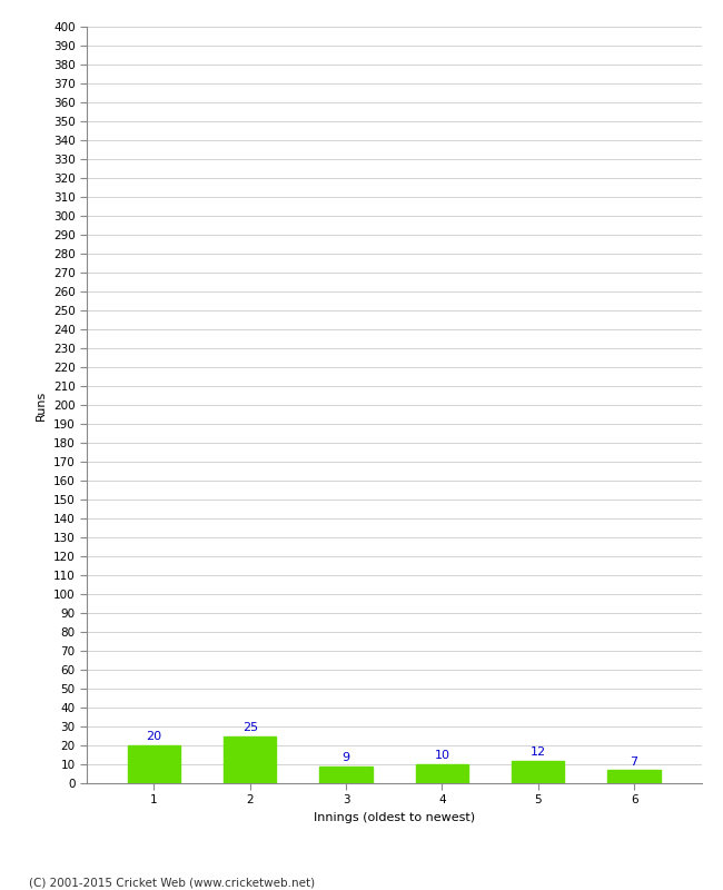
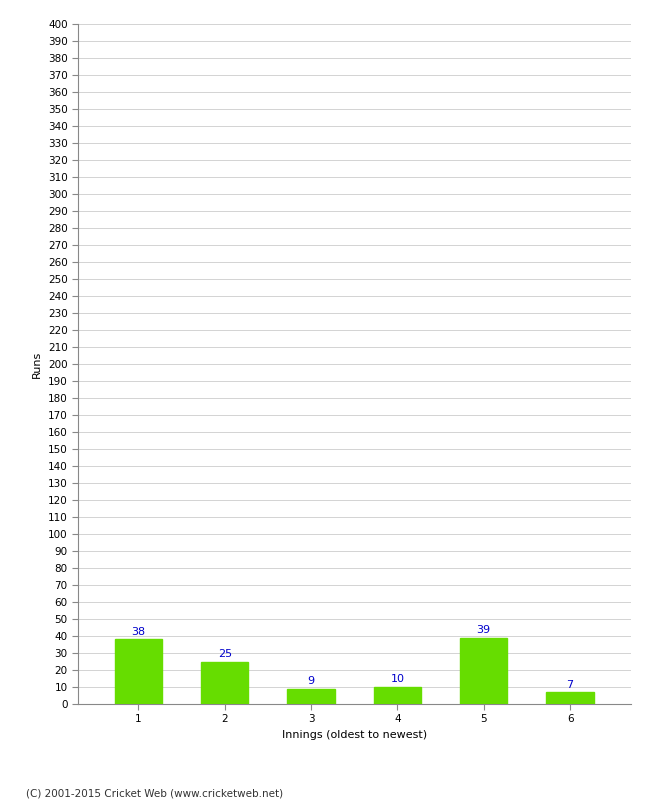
1: 20 -> 38
5: 12 -> 39
